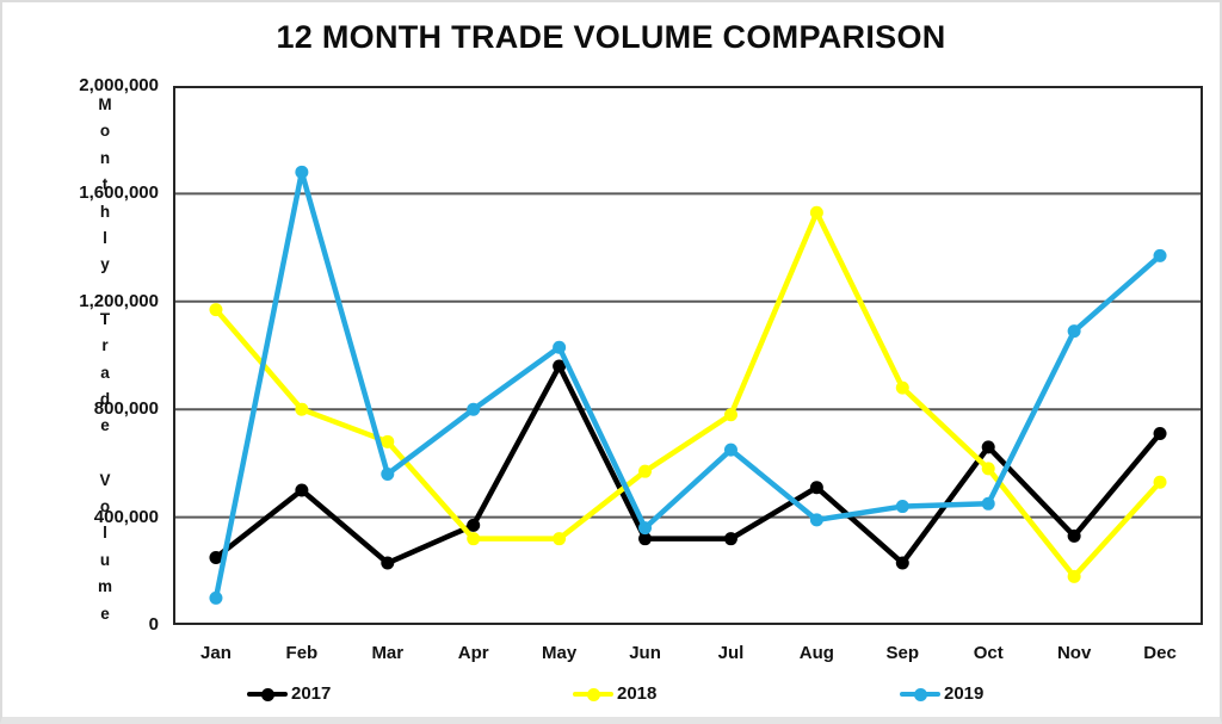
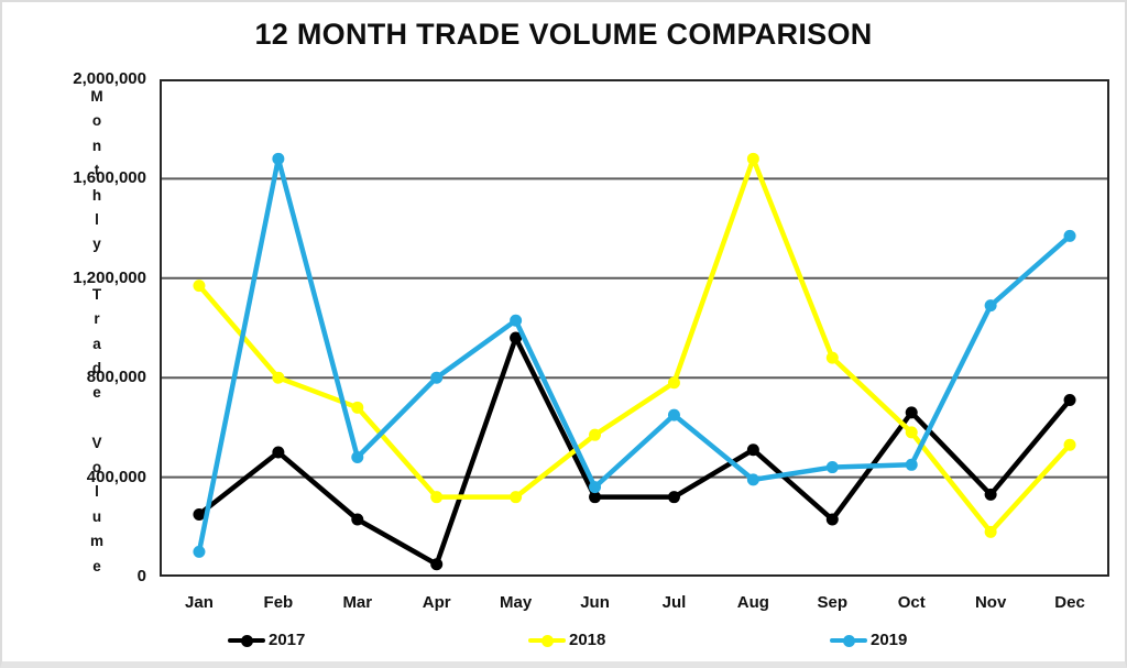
2019/Mar: 560000 -> 480000
2017/Apr: 370000 -> 50000
2018/Aug: 1530000 -> 1680000
